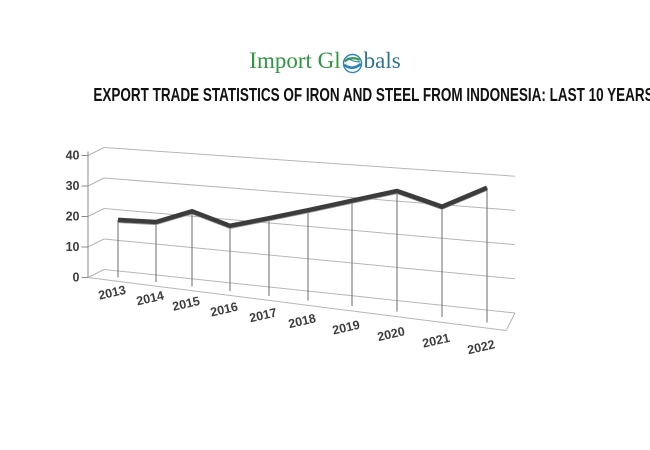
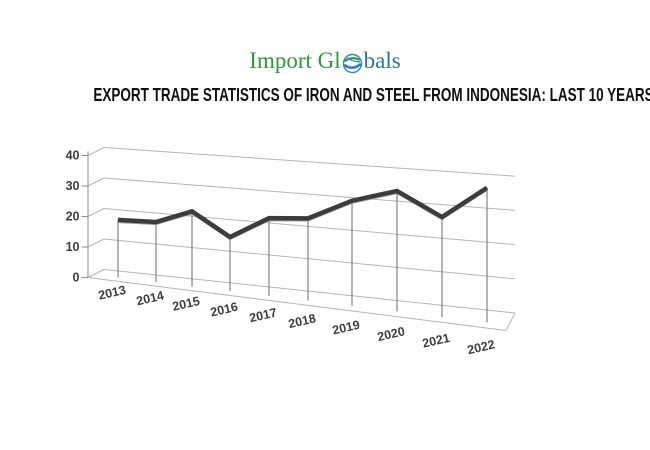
2016: 20 -> 17
2018: 28 -> 25
2021: 32 -> 29
